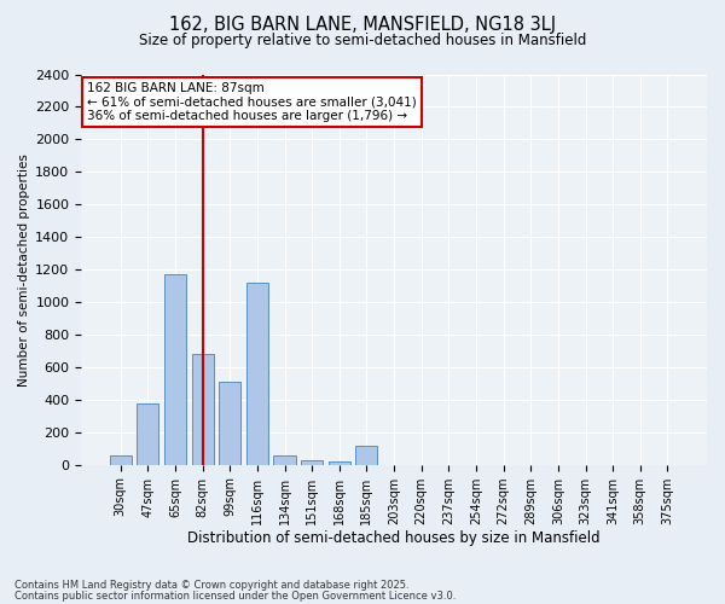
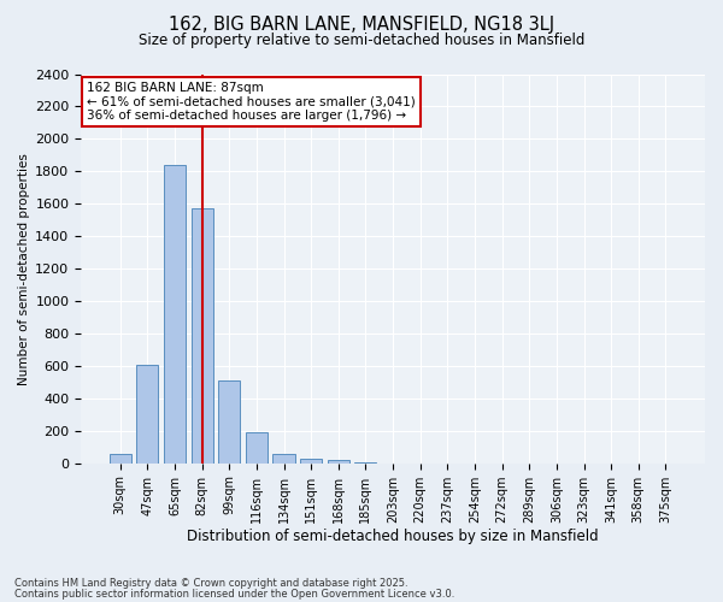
47sqm: 380 -> 610
65sqm: 1170 -> 1840
82sqm: 680 -> 1580
116sqm: 1120 -> 190
185sqm: 120 -> 0
